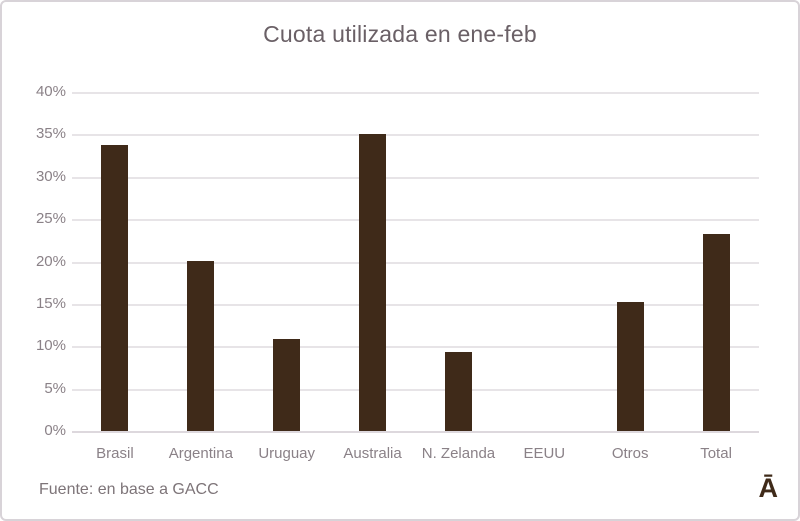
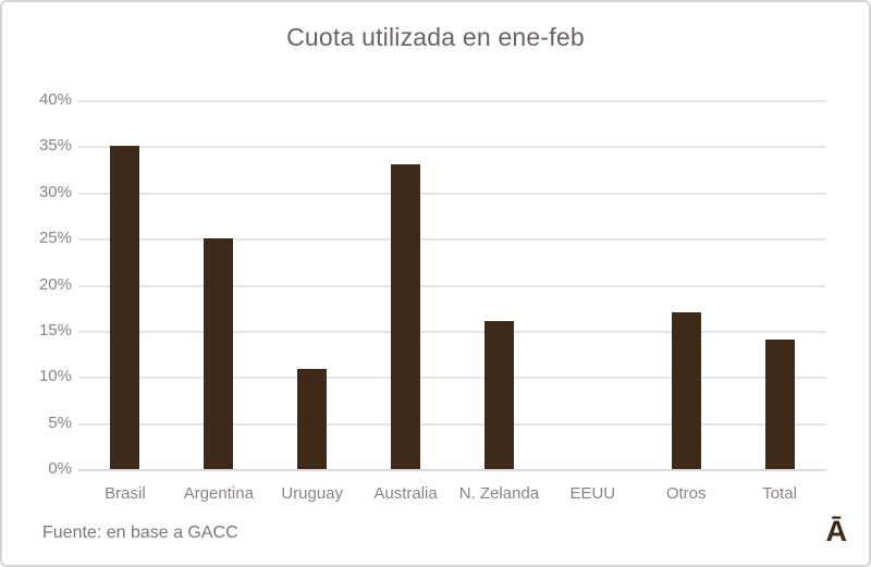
Brasil: 34% -> 35%
Argentina: 20% -> 25%
Australia: 35% -> 33%
N. Zelanda: 9% -> 16%
Otros: 15% -> 17%
Total: 23% -> 14%
